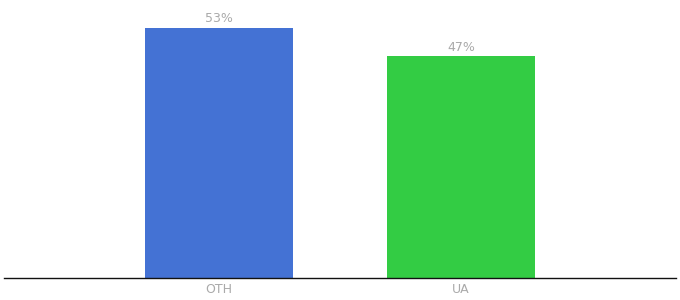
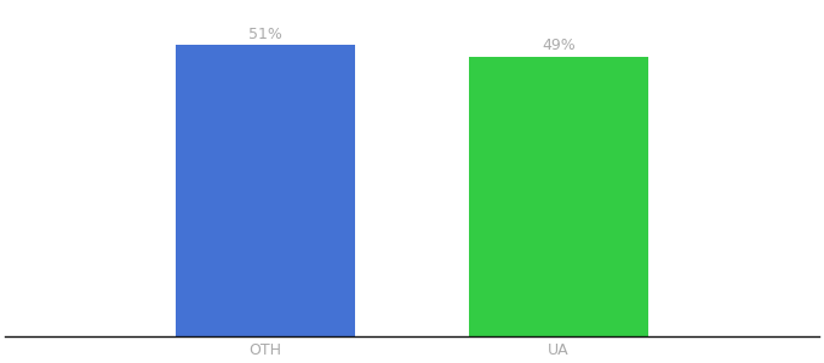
OTH: 53% -> 51%
UA: 47% -> 49%
